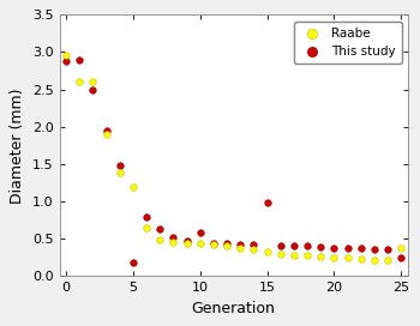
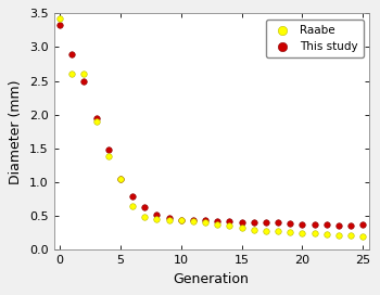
Raabe/0: 2.96 -> 3.42
This study/0: 2.88 -> 3.33
Raabe/5: 1.20 -> 1.04
This study/5: 0.18 -> 1.05
This study/10: 0.58 -> 0.44
This study/15: 0.98 -> 0.41
Raabe/25: 0.38 -> 0.20
This study/25: 0.24 -> 0.37
